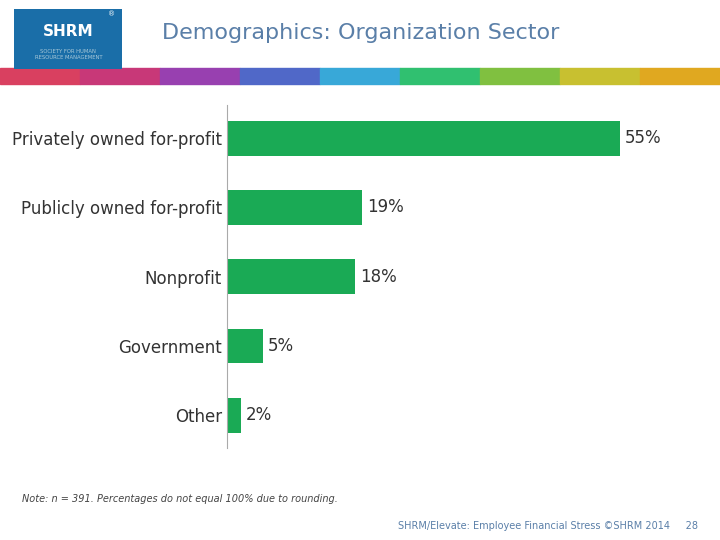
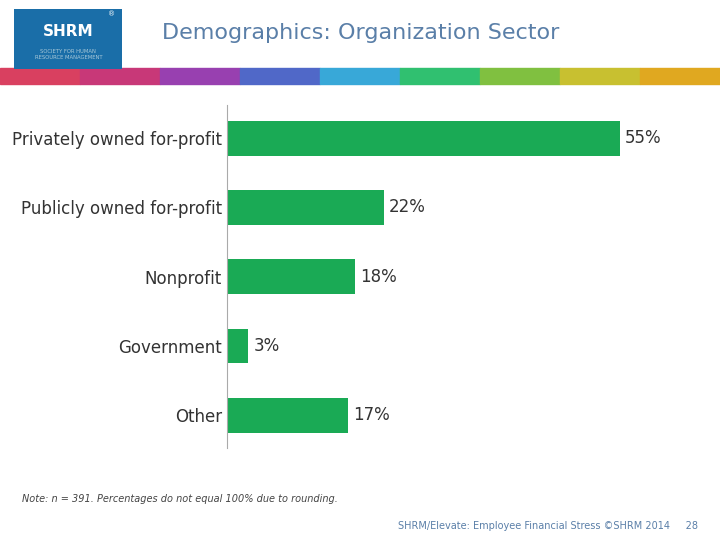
Publicly owned for-profit: 19% -> 22%
Government: 5% -> 3%
Other: 2% -> 17%
